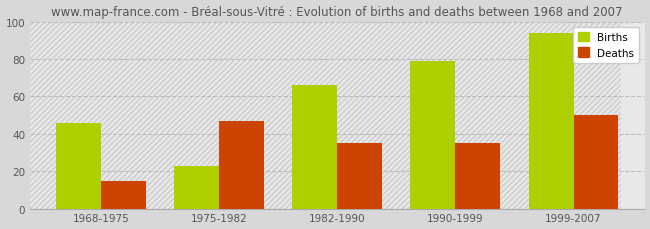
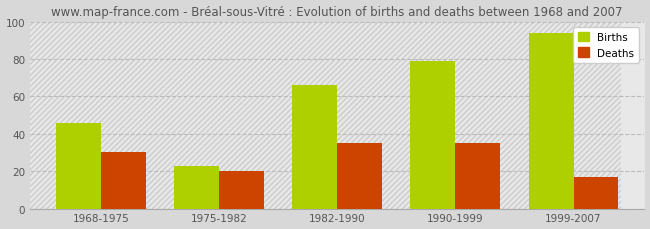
Deaths/1968-1975: 15 -> 30
Deaths/1975-1982: 47 -> 20
Deaths/1999-2007: 50 -> 17
